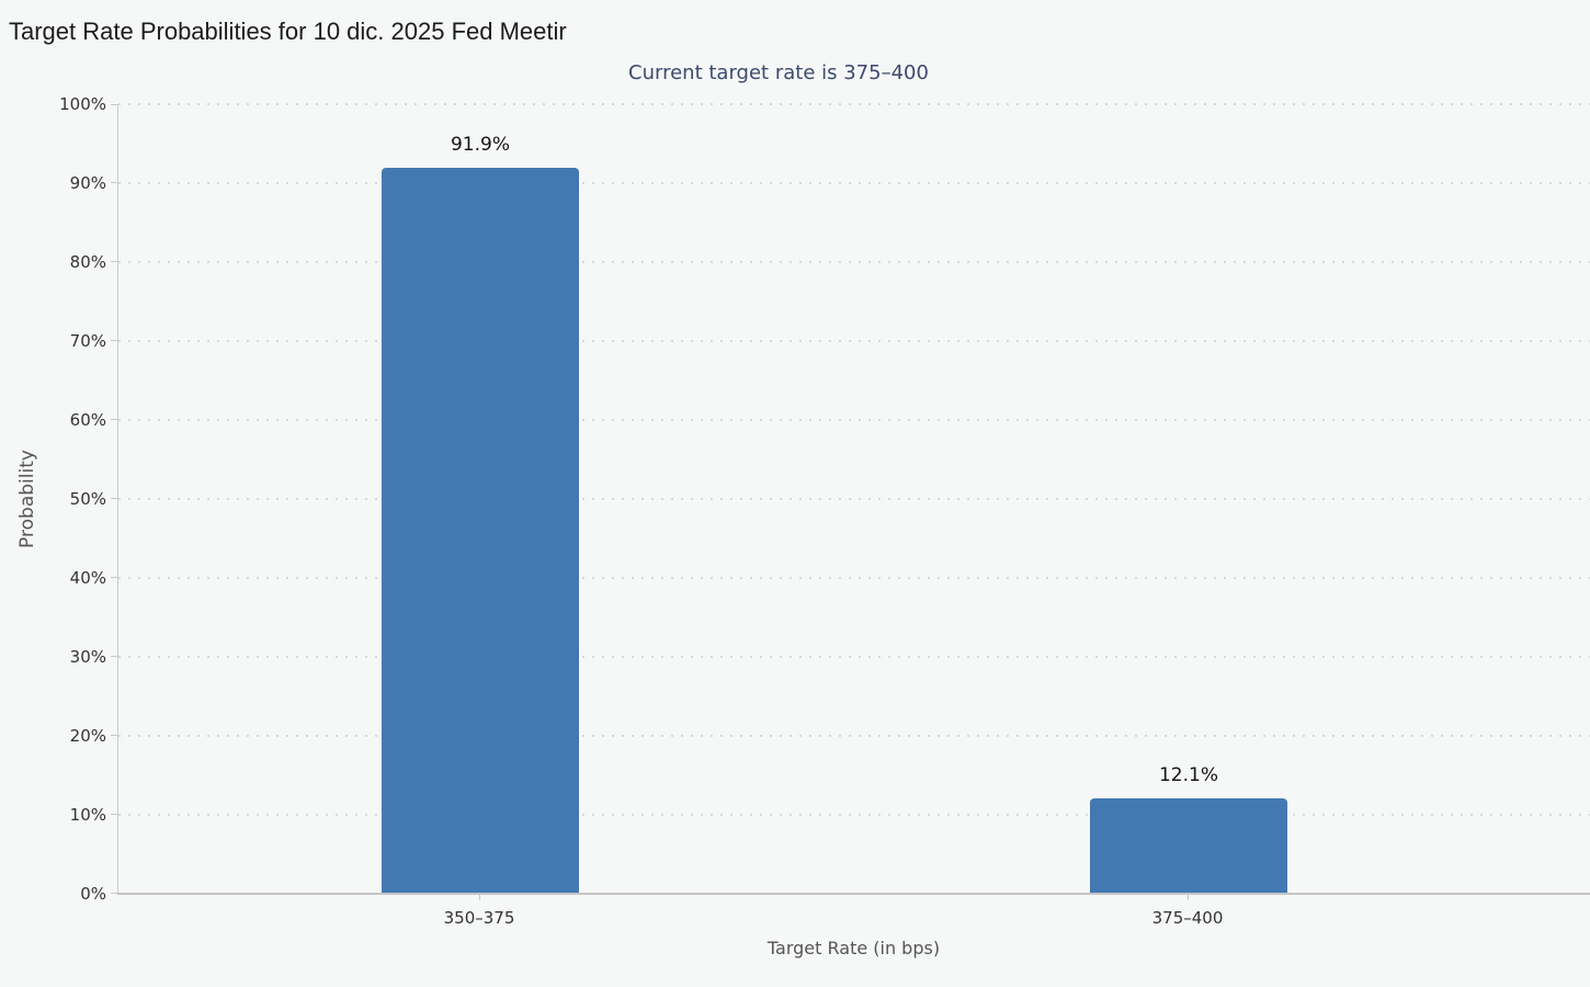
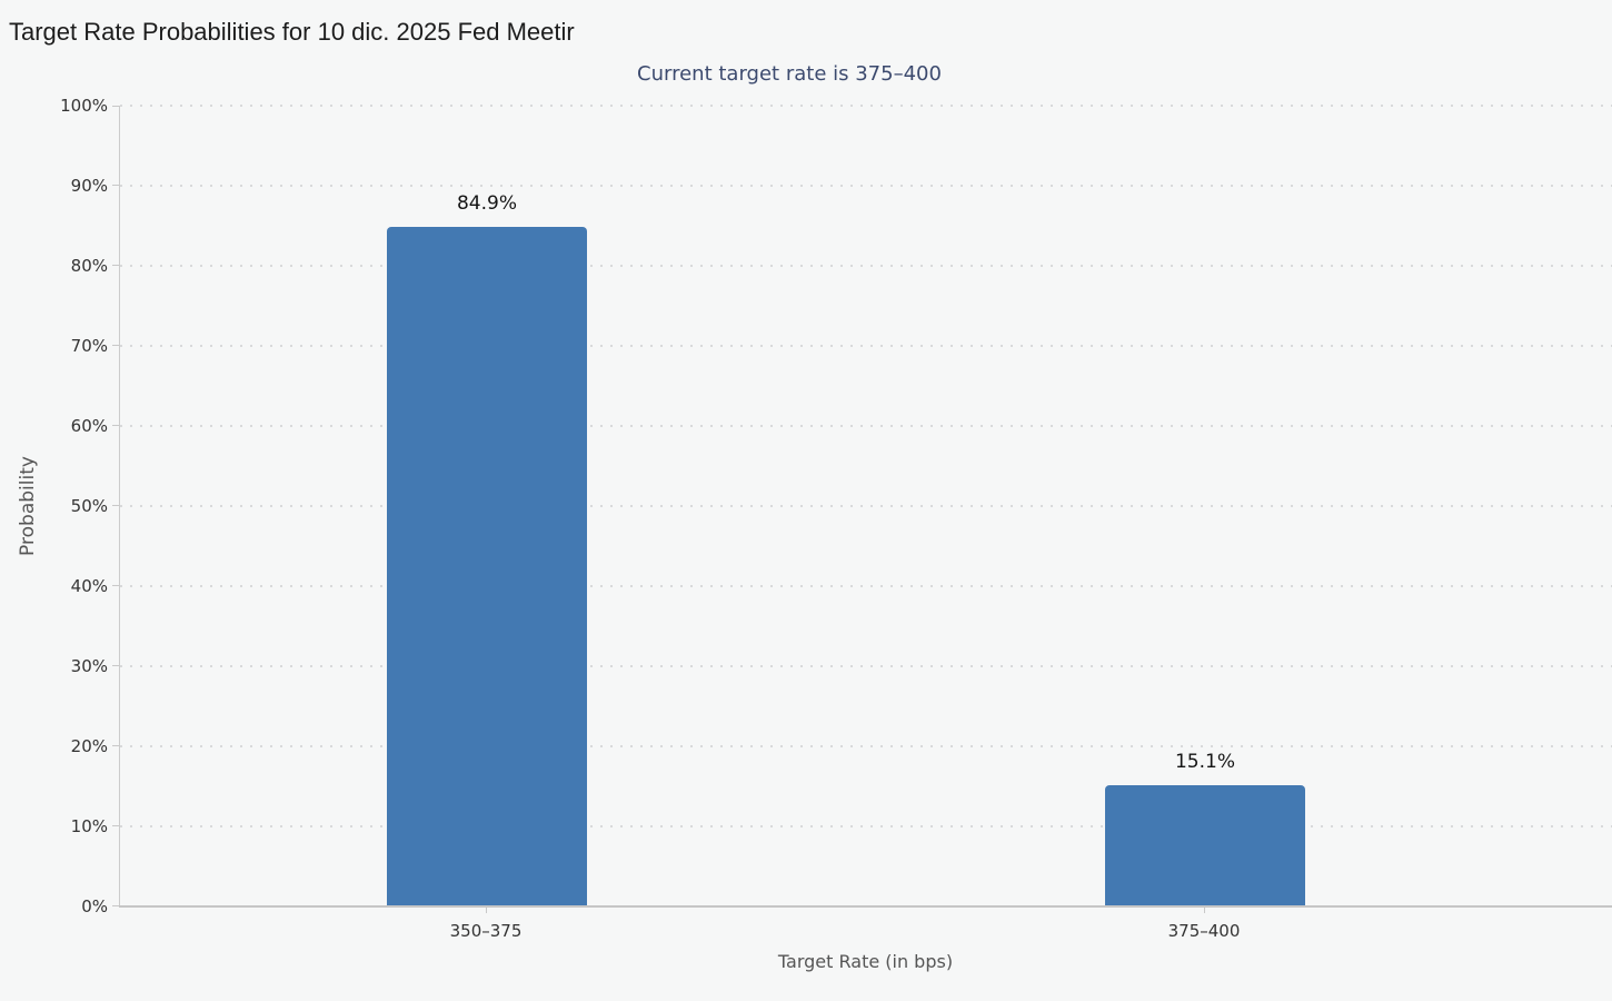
350–375: 91.9% -> 84.9%
375–400: 12.1% -> 15.1%
